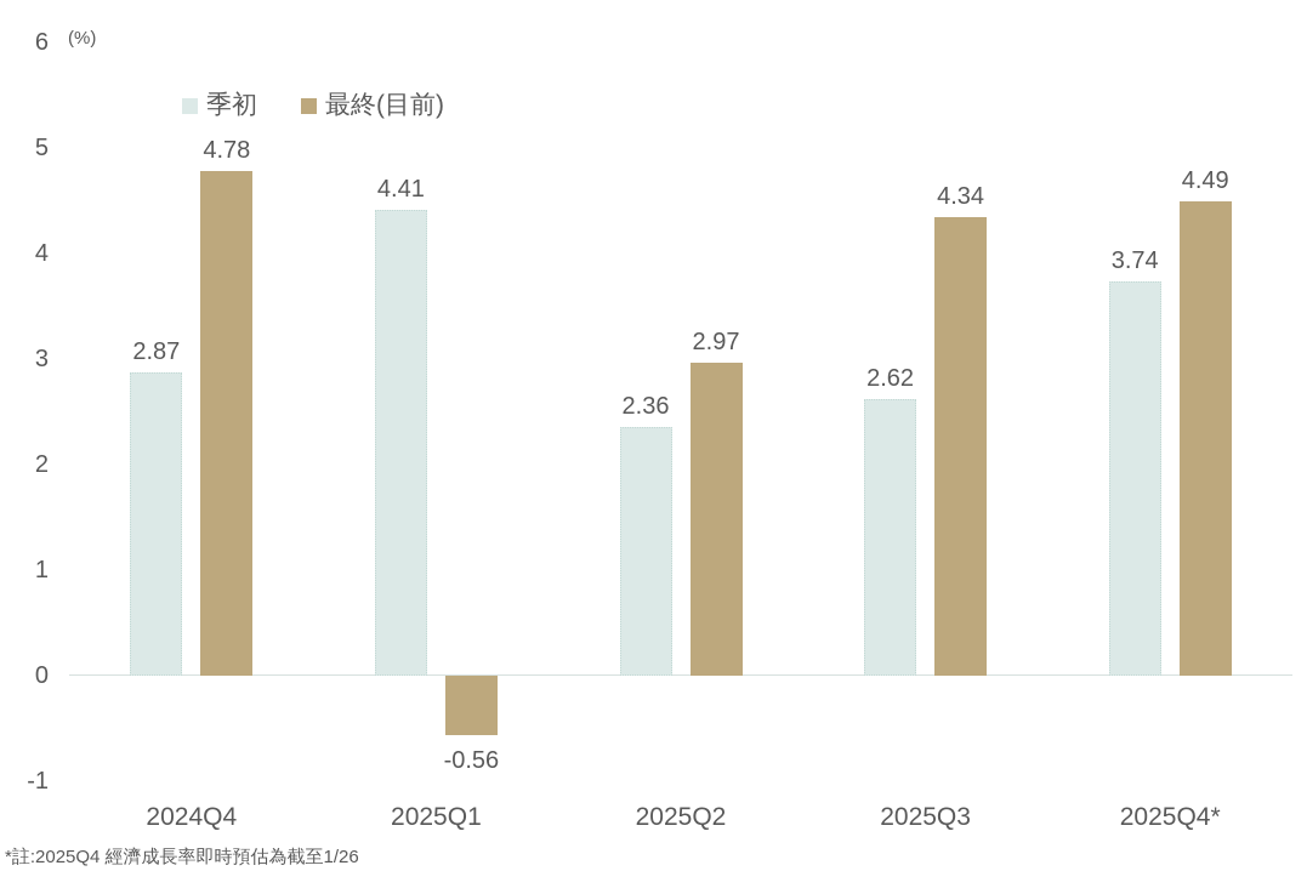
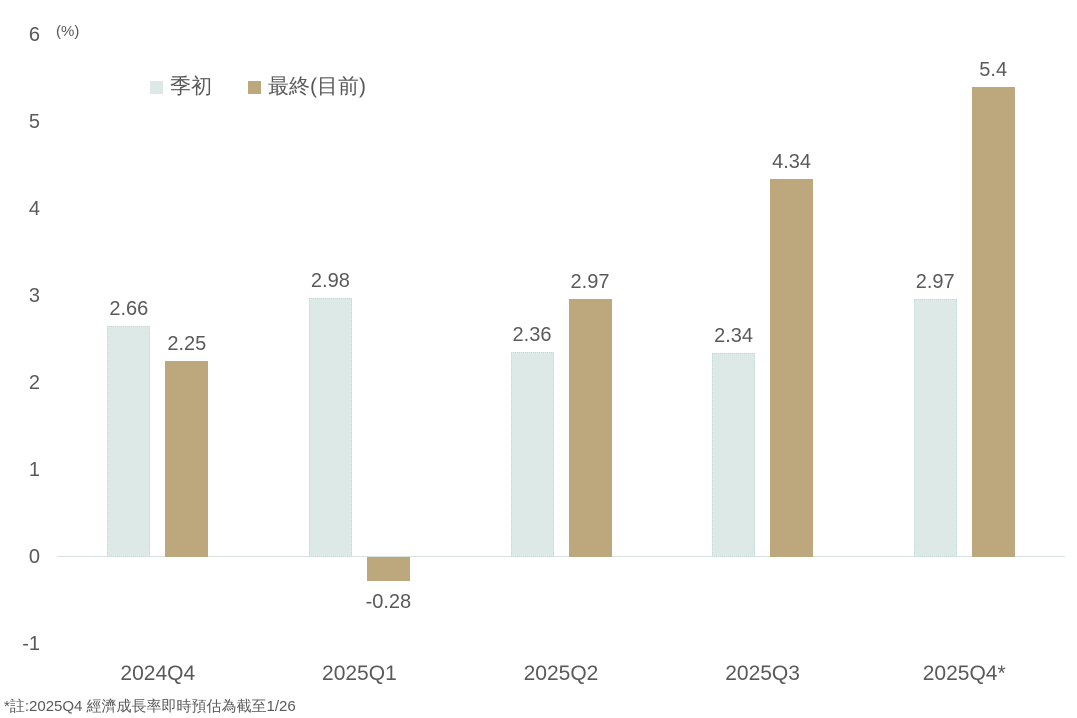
季初/2024Q4: 2.87 -> 2.66
最終(目前)/2024Q4: 4.78 -> 2.25
季初/2025Q1: 4.41 -> 2.98
最終(目前)/2025Q1: -0.56 -> -0.28
季初/2025Q3: 2.62 -> 2.34
季初/2025Q4*: 3.74 -> 2.97
最終(目前)/2025Q4*: 4.49 -> 5.4
